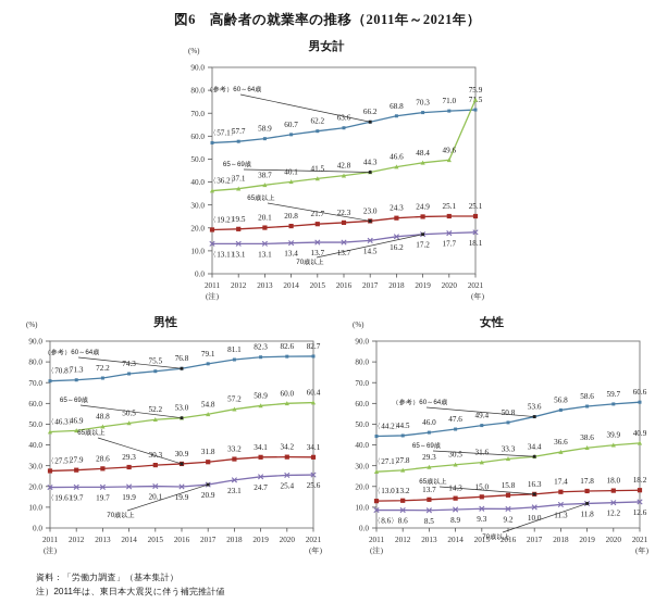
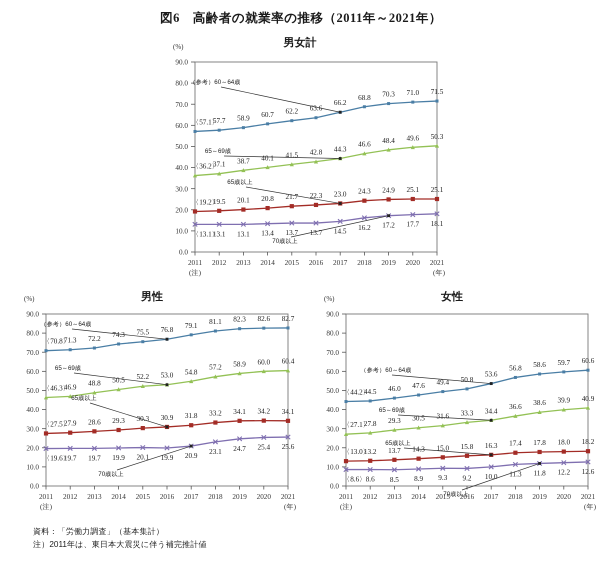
男女計/65～69歳/2021: 75.9 -> 50.3
